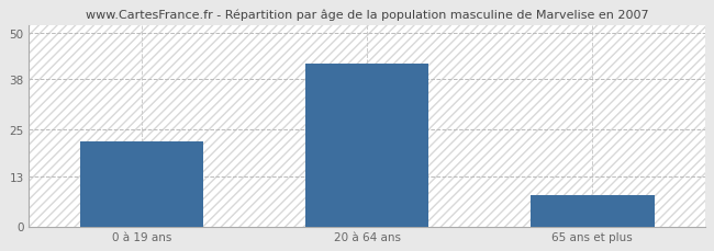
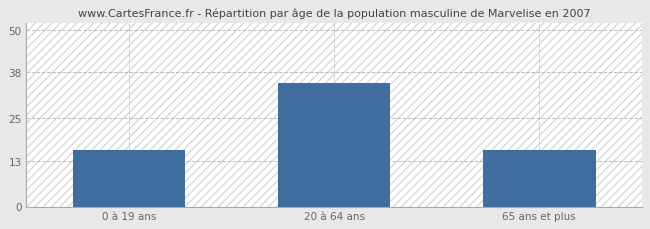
0 à 19 ans: 22 -> 16
20 à 64 ans: 42 -> 35
65 ans et plus: 8 -> 16
